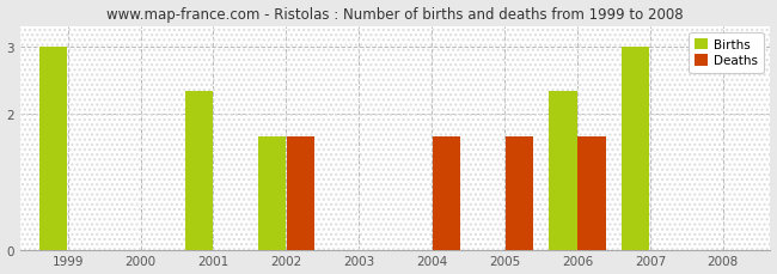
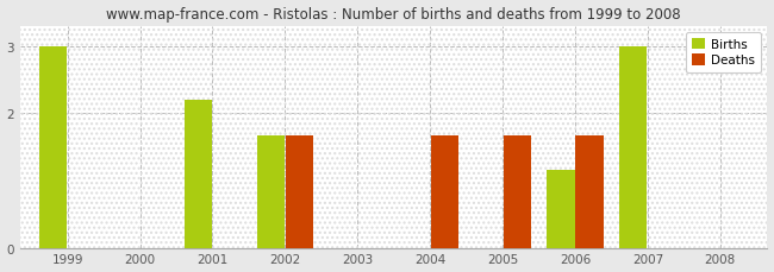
Births/2001: 2.33 -> 2.20
Births/2006: 2.33 -> 1.16
